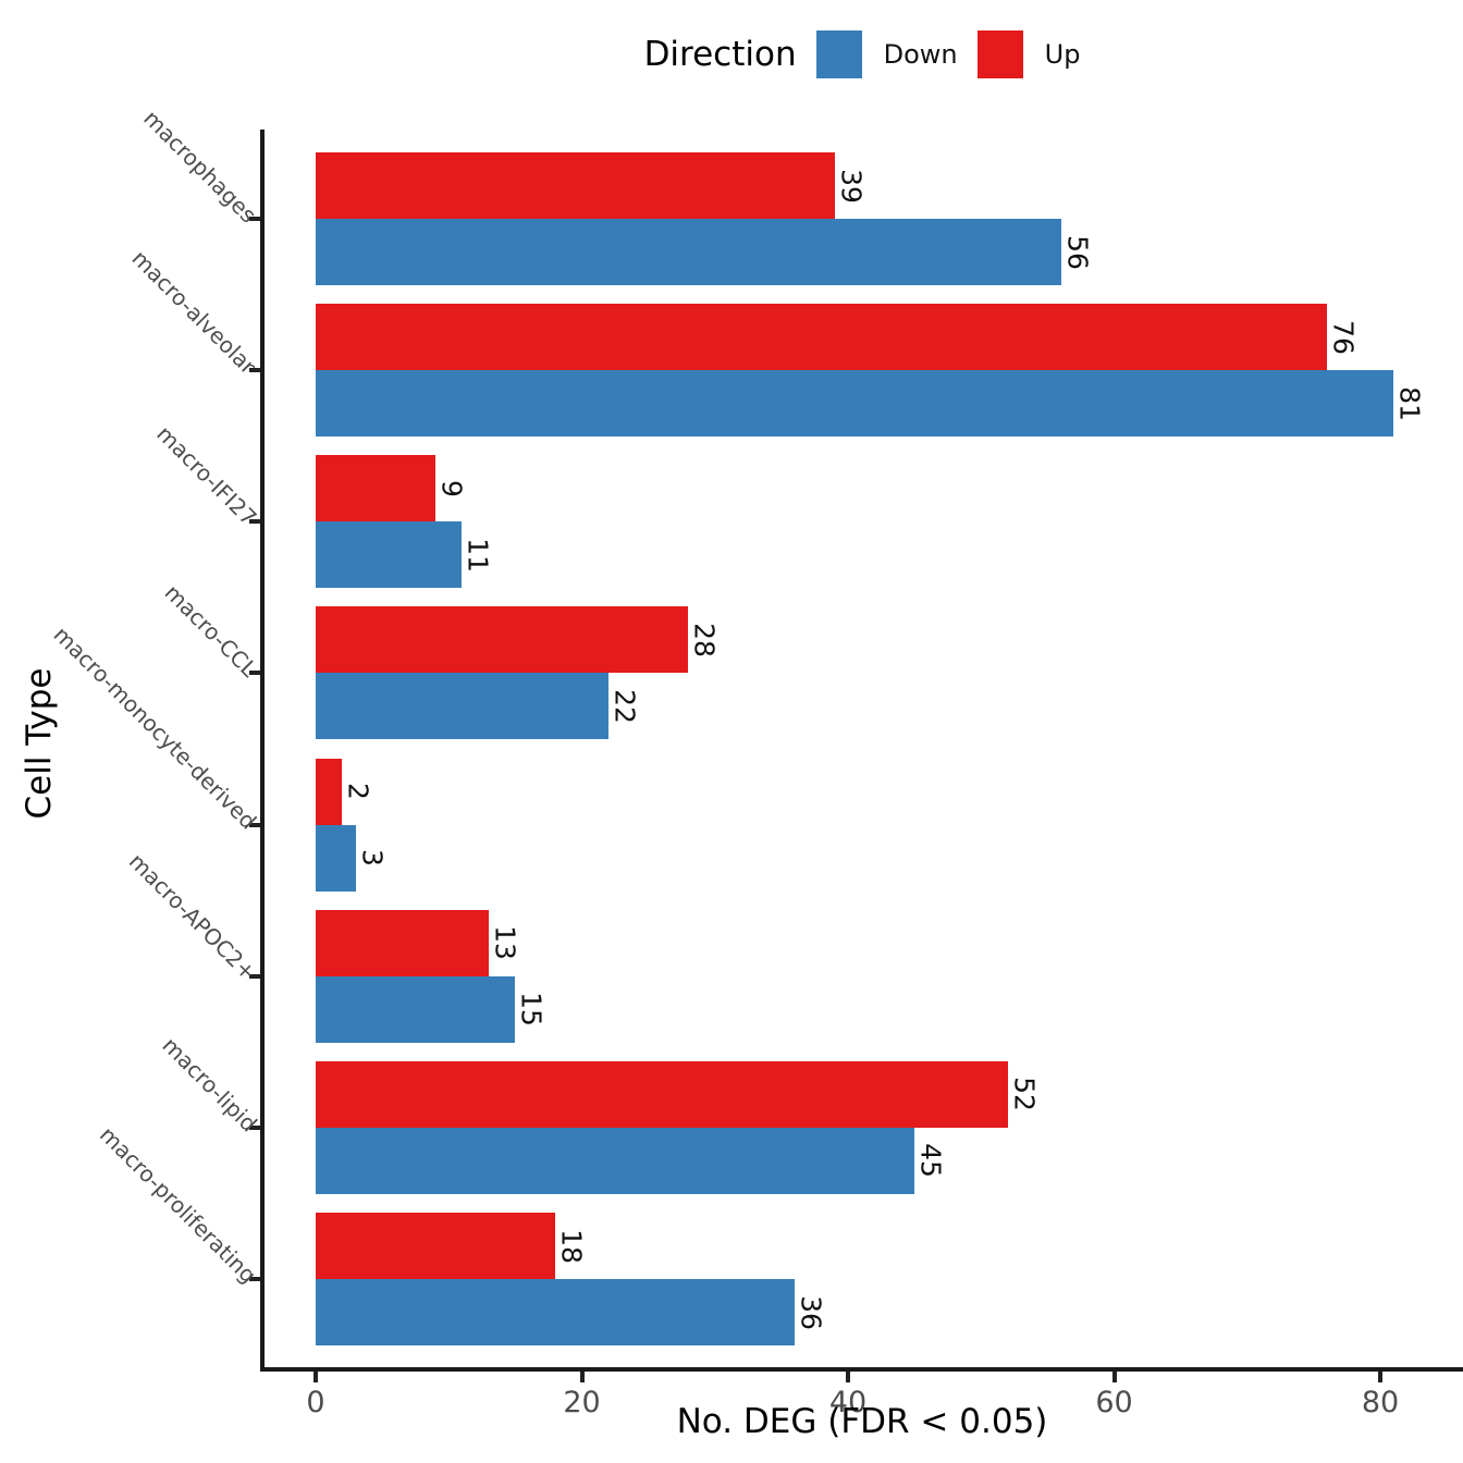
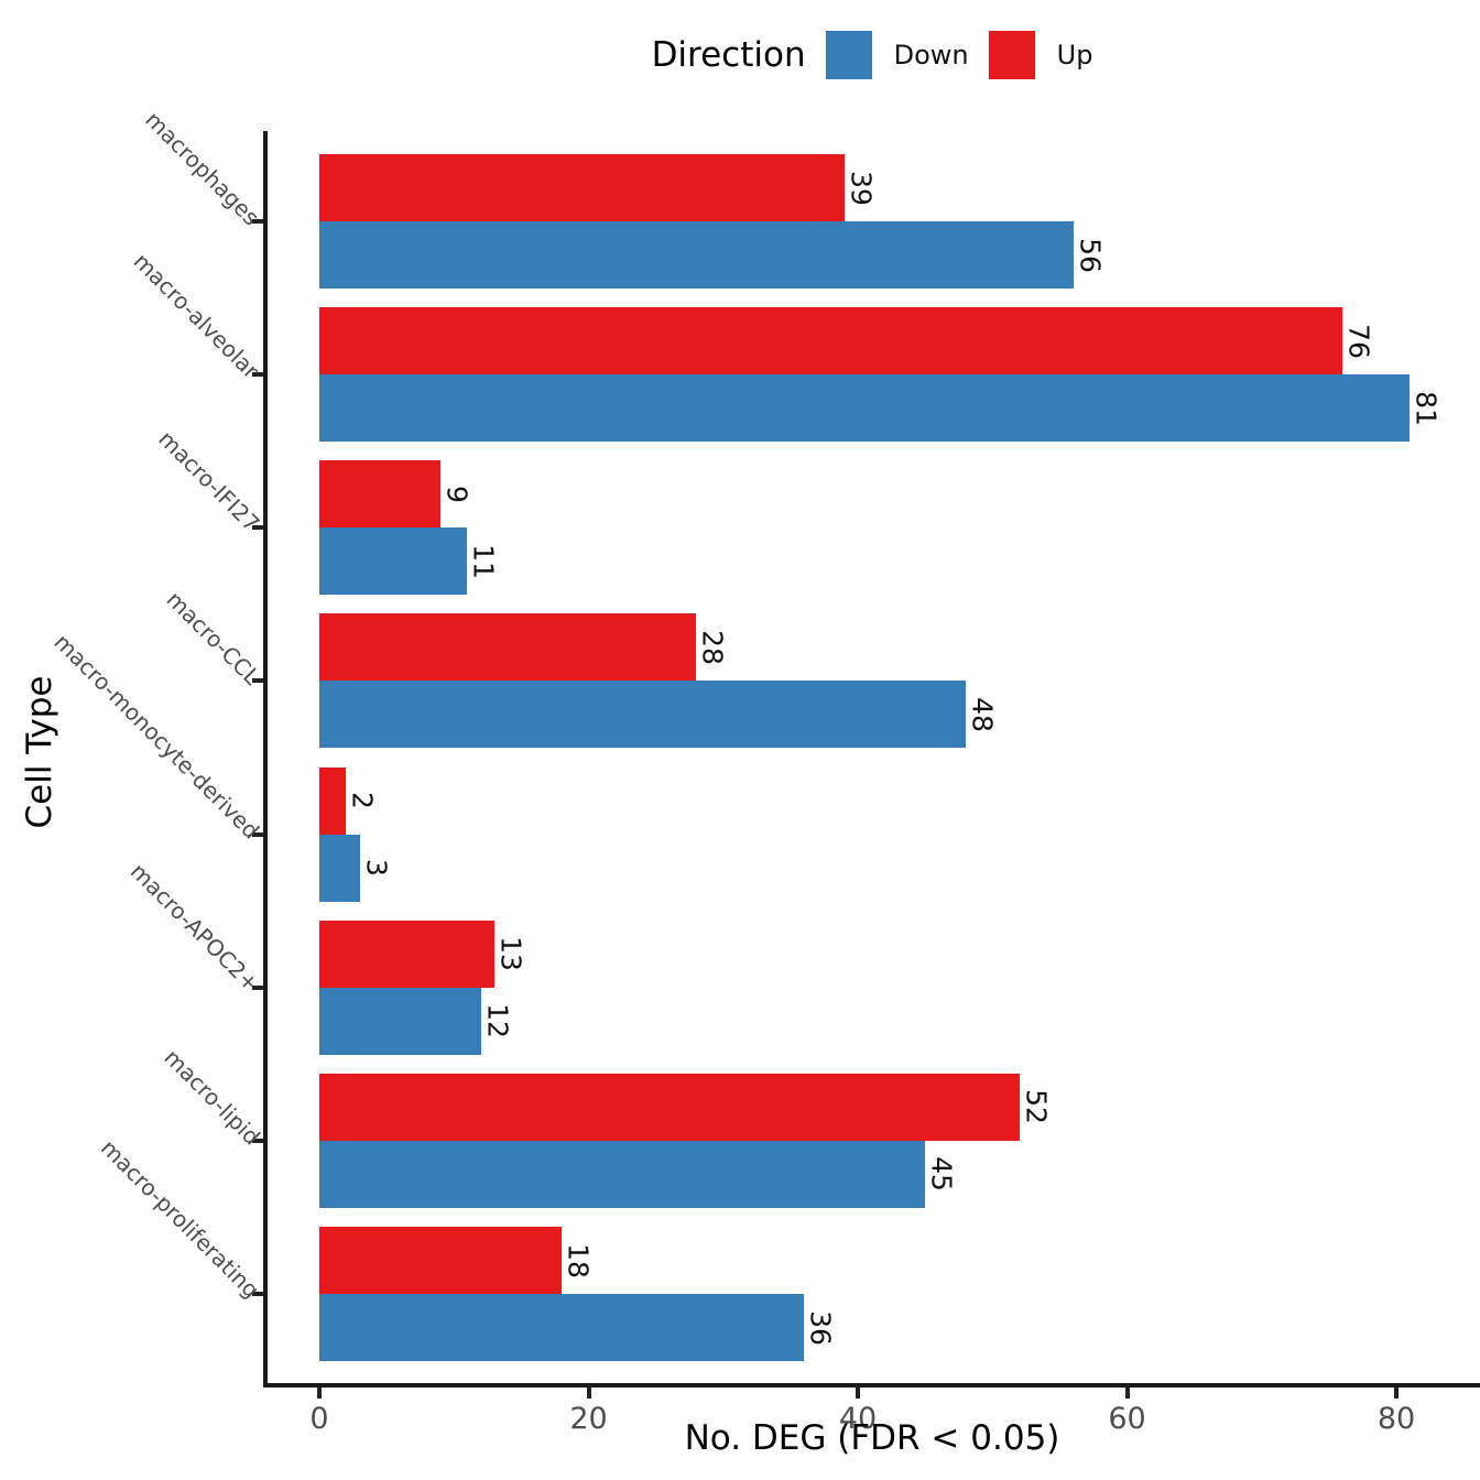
Down/macro-CCL: 22 -> 48
Down/macro-APOC2+: 15 -> 12
